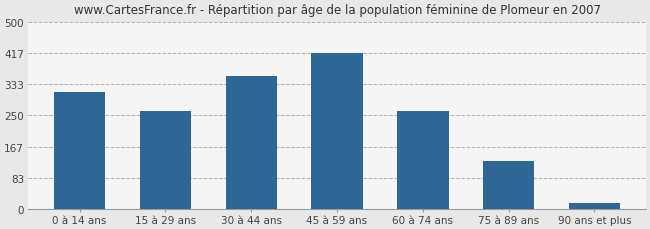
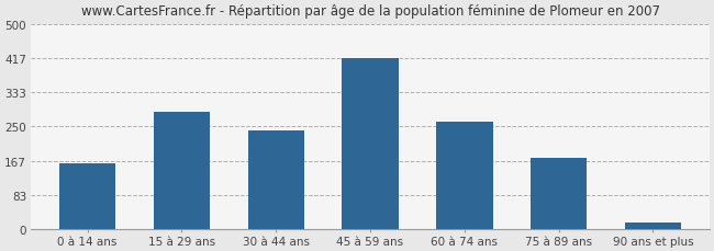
0 à 14 ans: 313 -> 160
15 à 29 ans: 262 -> 285
30 à 44 ans: 355 -> 240
75 à 89 ans: 128 -> 175
